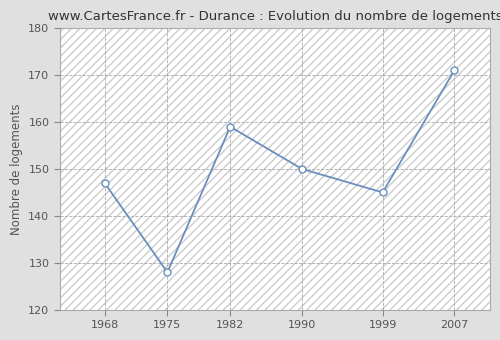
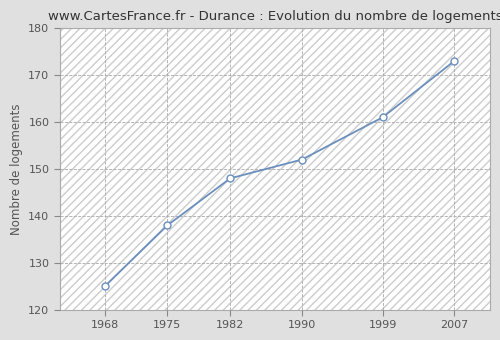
1968: 147 -> 125
1975: 128 -> 138
1982: 159 -> 148
1990: 150 -> 152
1999: 145 -> 161
2007: 171 -> 173
